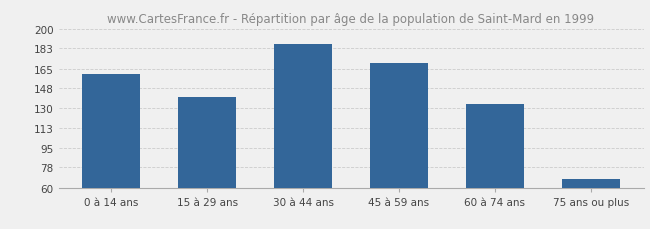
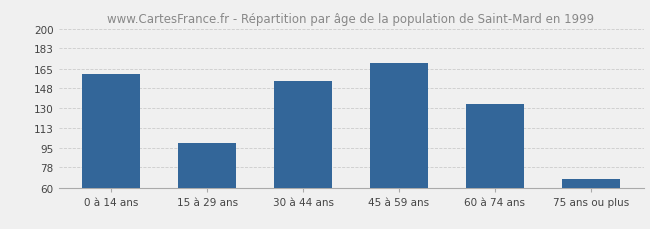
15 à 29 ans: 140 -> 99
30 à 44 ans: 187 -> 154
